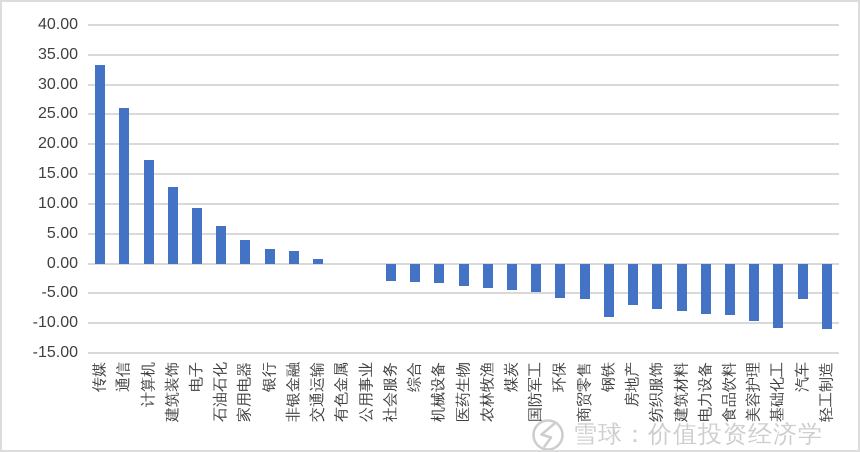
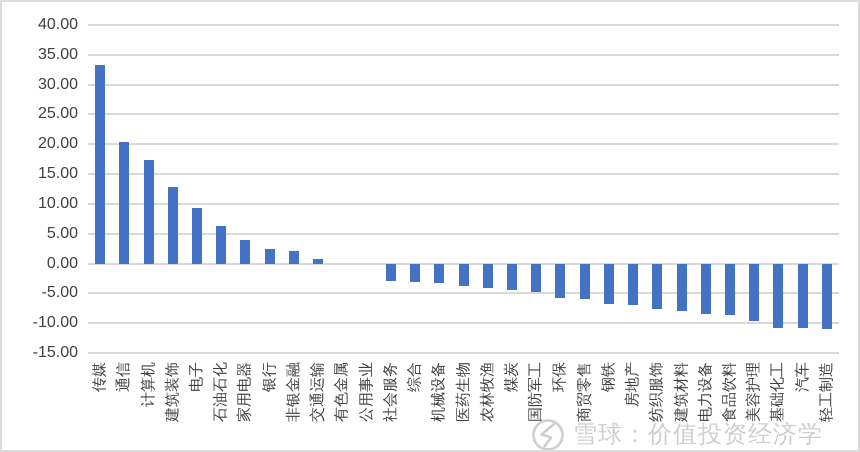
通信: 26 -> 20
钢铁: -9 -> -7
汽车: -6 -> -11
